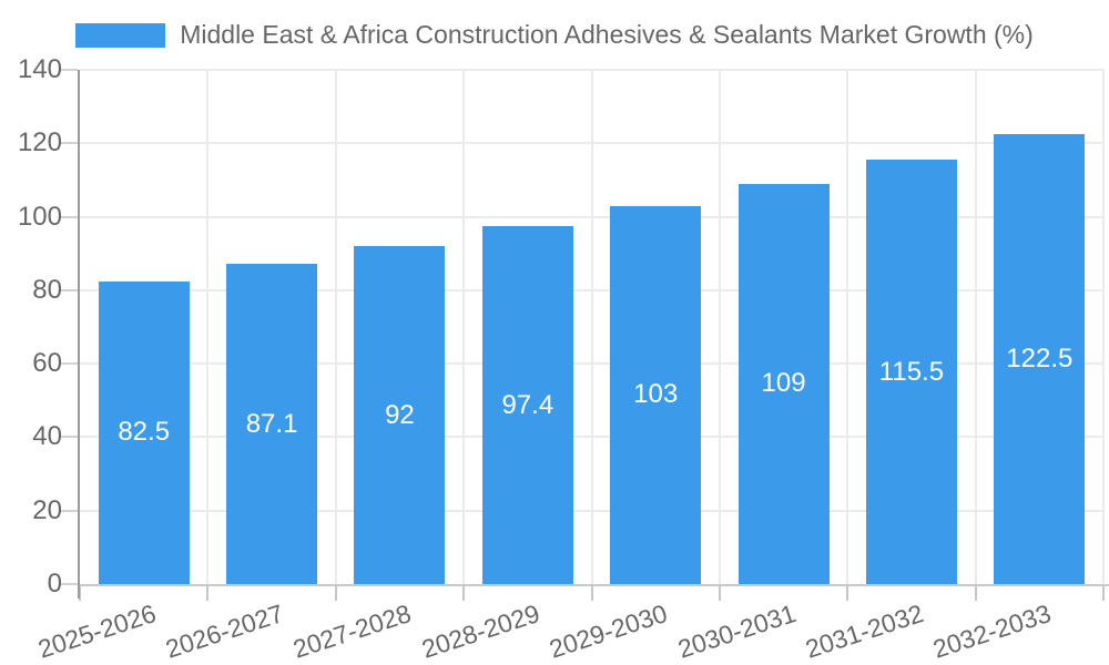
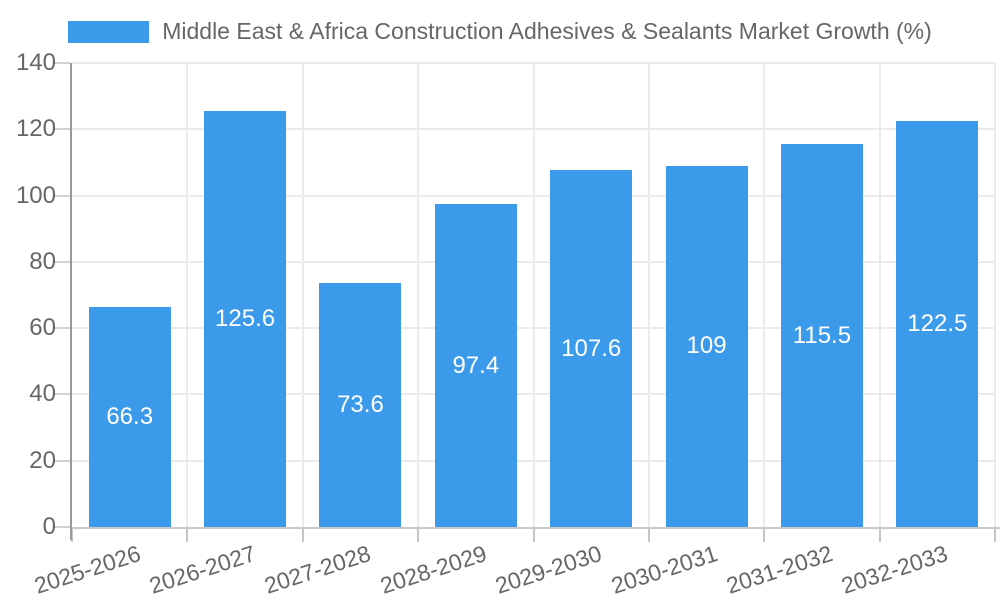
2025-2026: 82.5 -> 66.3
2026-2027: 87.1 -> 125.6
2027-2028: 92 -> 73.6
2029-2030: 103 -> 107.6
